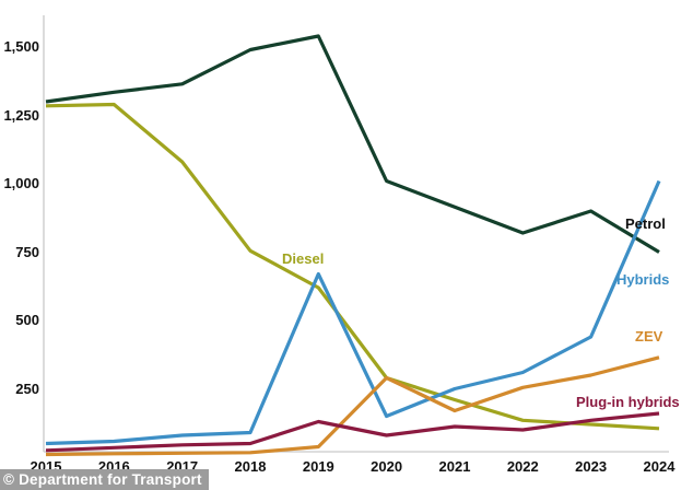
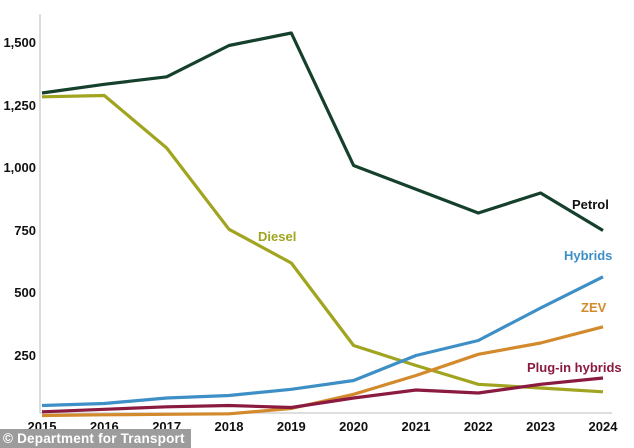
Hybrids/2019: 670 -> 120
Plug-in hybrids/2019: 130 -> 40
ZEV/2020: 290 -> 100
Hybrids/2024: 1010 -> 560
